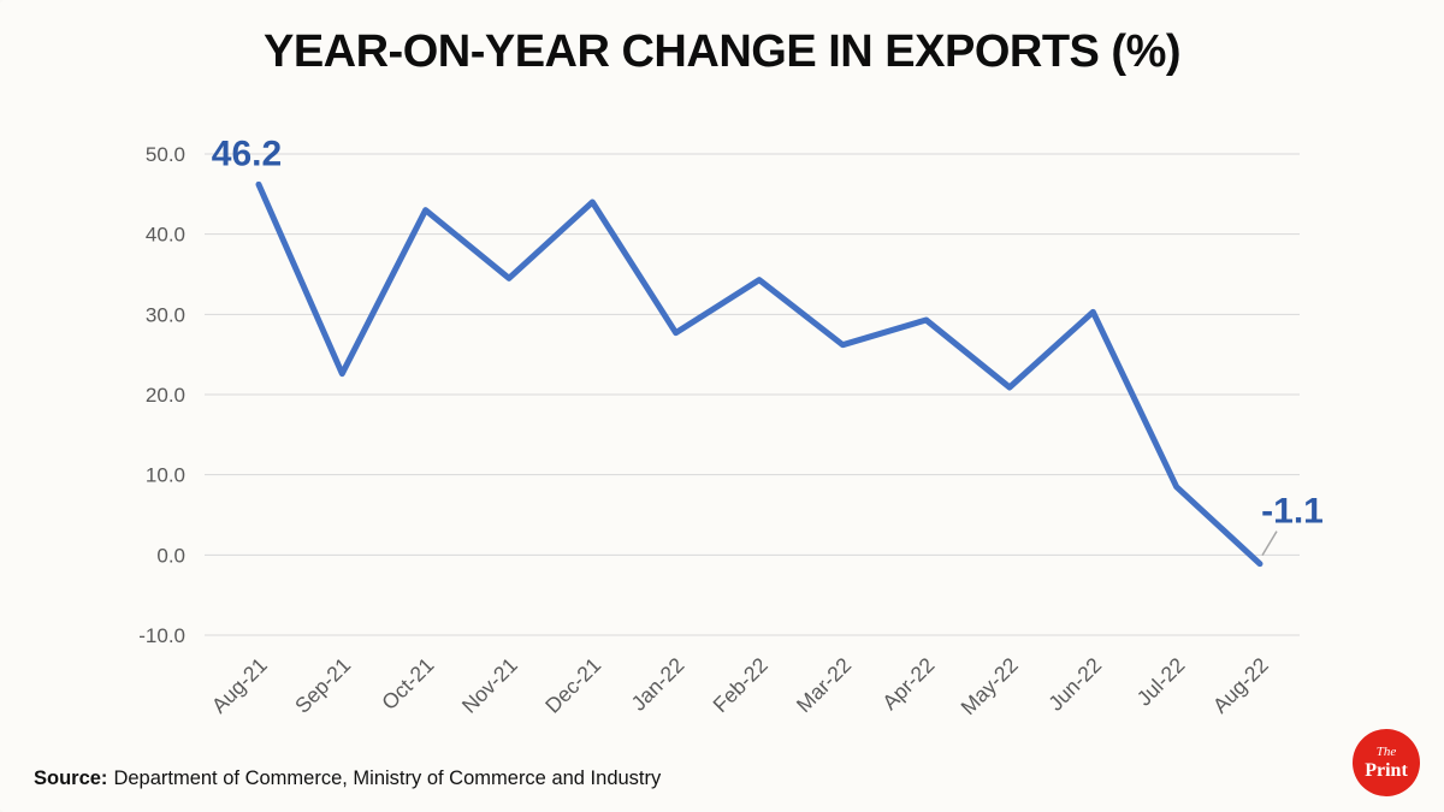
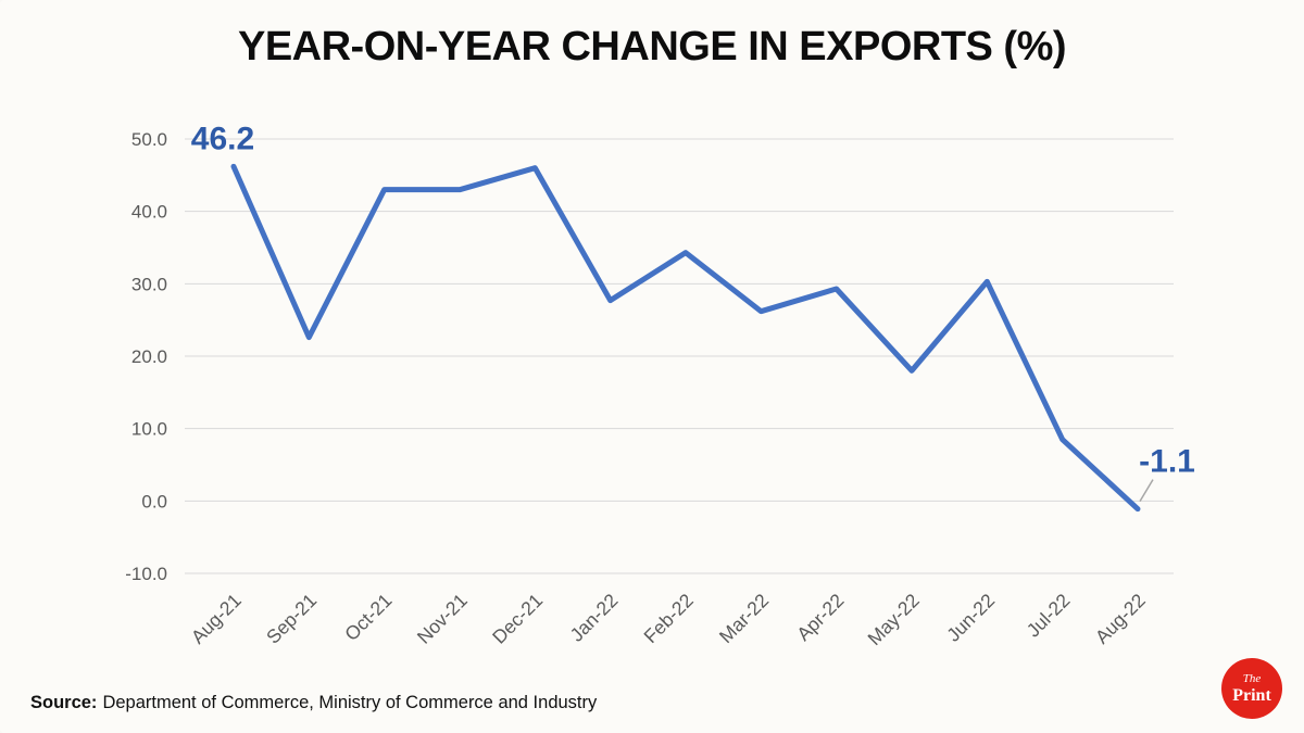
Nov-21: 34 -> 43
Dec-21: 44 -> 46
May-22: 21 -> 18
